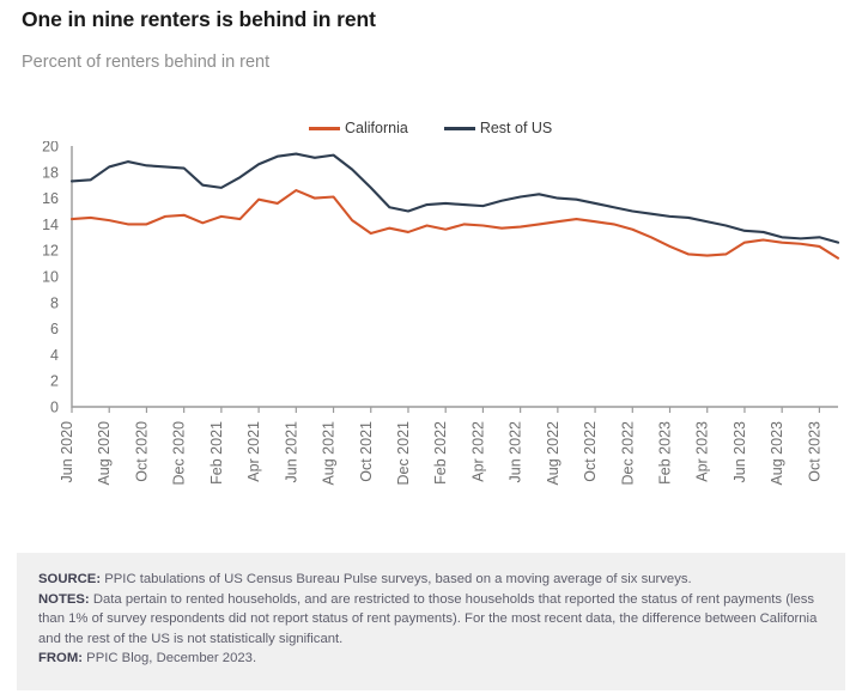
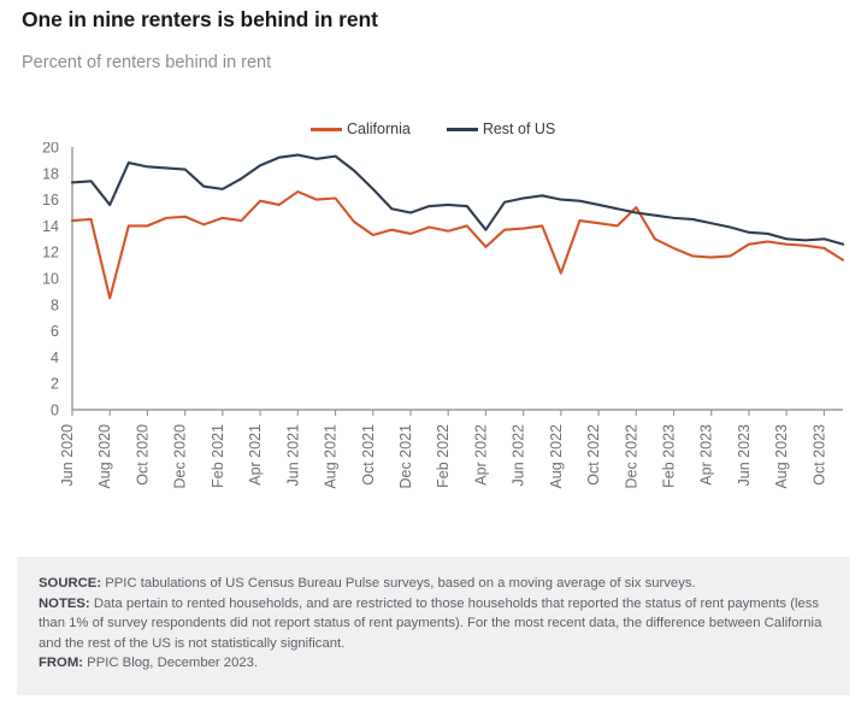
California/Aug 2020: 14.3 -> 8.5
Rest of US/Aug 2020: 18.4 -> 15.6
California/Apr 2022: 13.9 -> 12.4
Rest of US/Apr 2022: 15.4 -> 13.7
California/Aug 2022: 14.2 -> 10.4
California/Dec 2022: 13.6 -> 15.4
